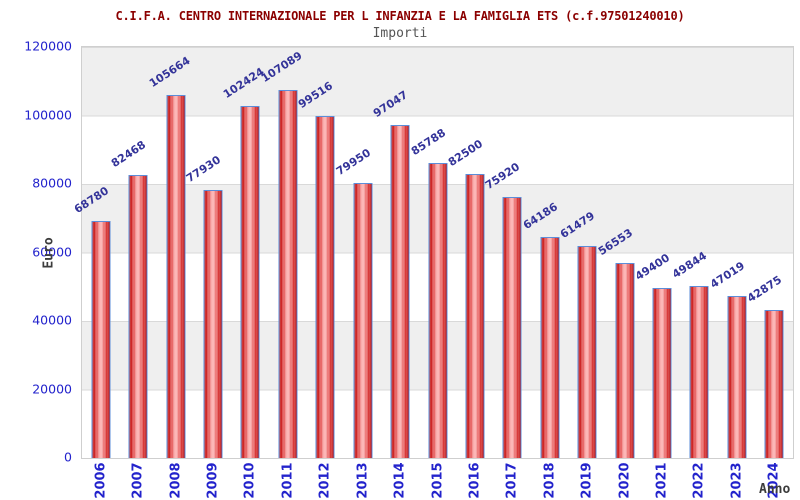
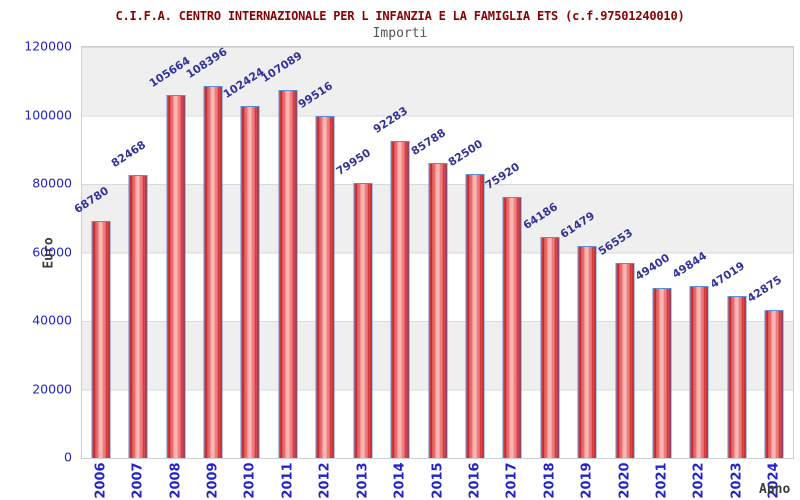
2009: 77930 -> 108396
2014: 97047 -> 92283
